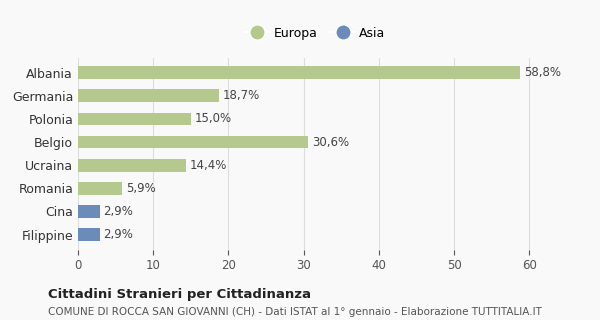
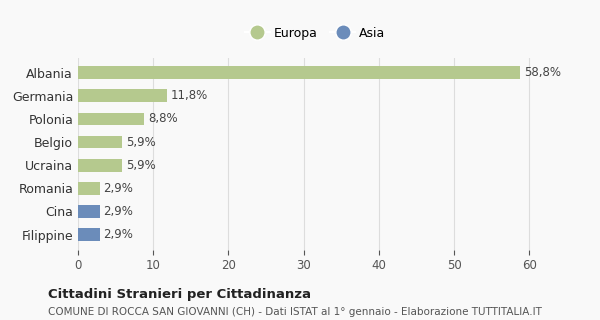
Germania: 18,7% -> 11,8%
Polonia: 15,0% -> 8,8%
Belgio: 30,6% -> 5,9%
Ucraina: 14,4% -> 5,9%
Romania: 5,9% -> 2,9%
